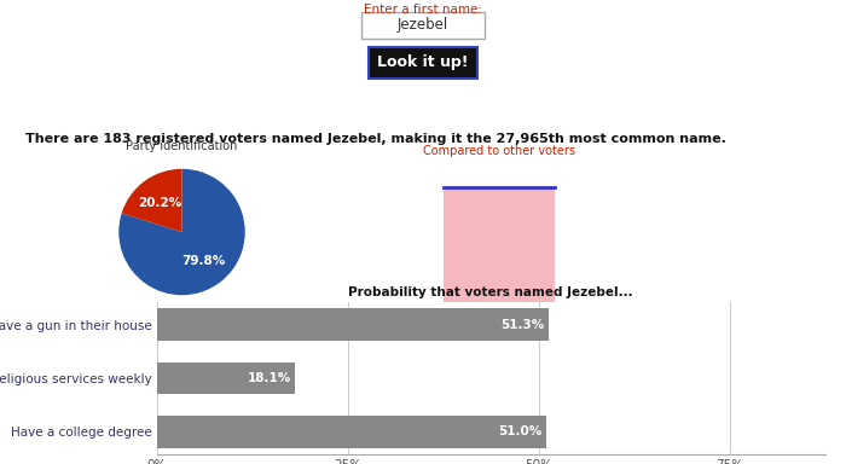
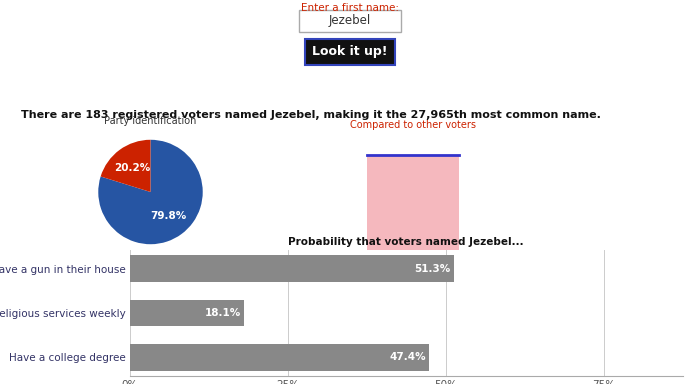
Probability that voters named Jezebel.../Have a college degree: 51.0% -> 47.4%
